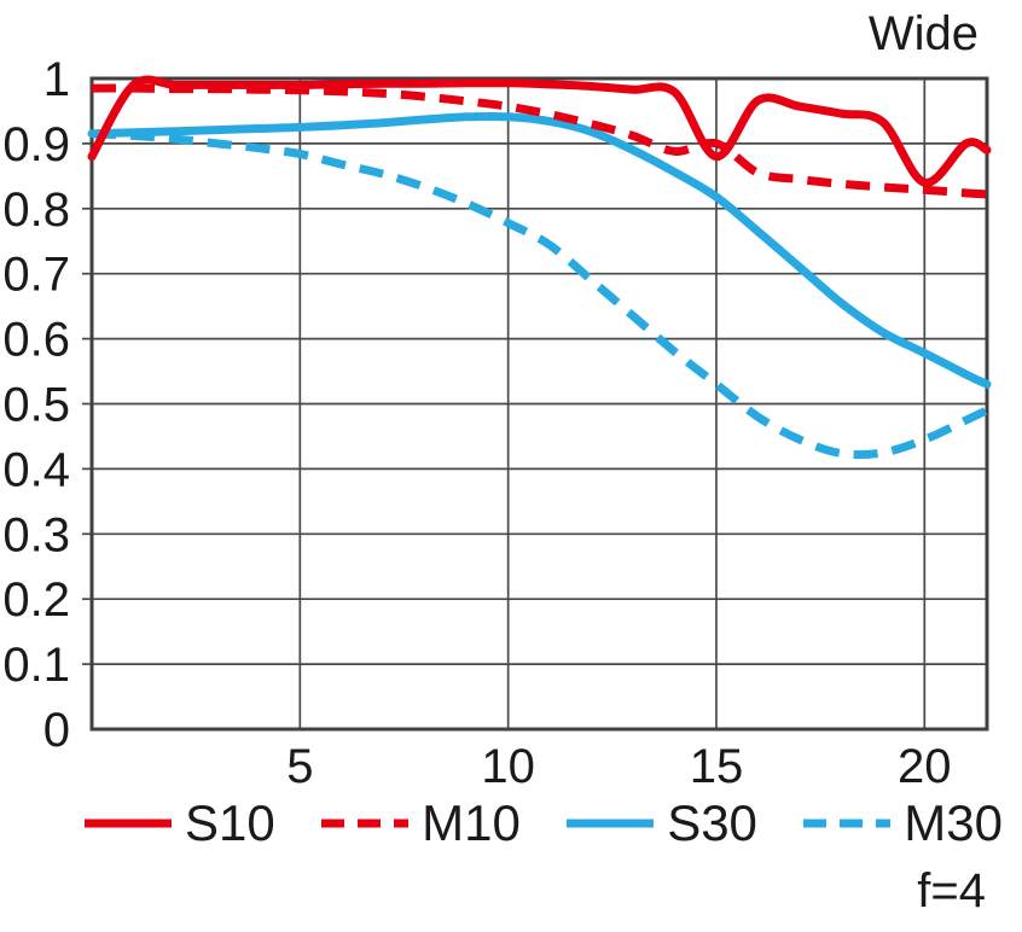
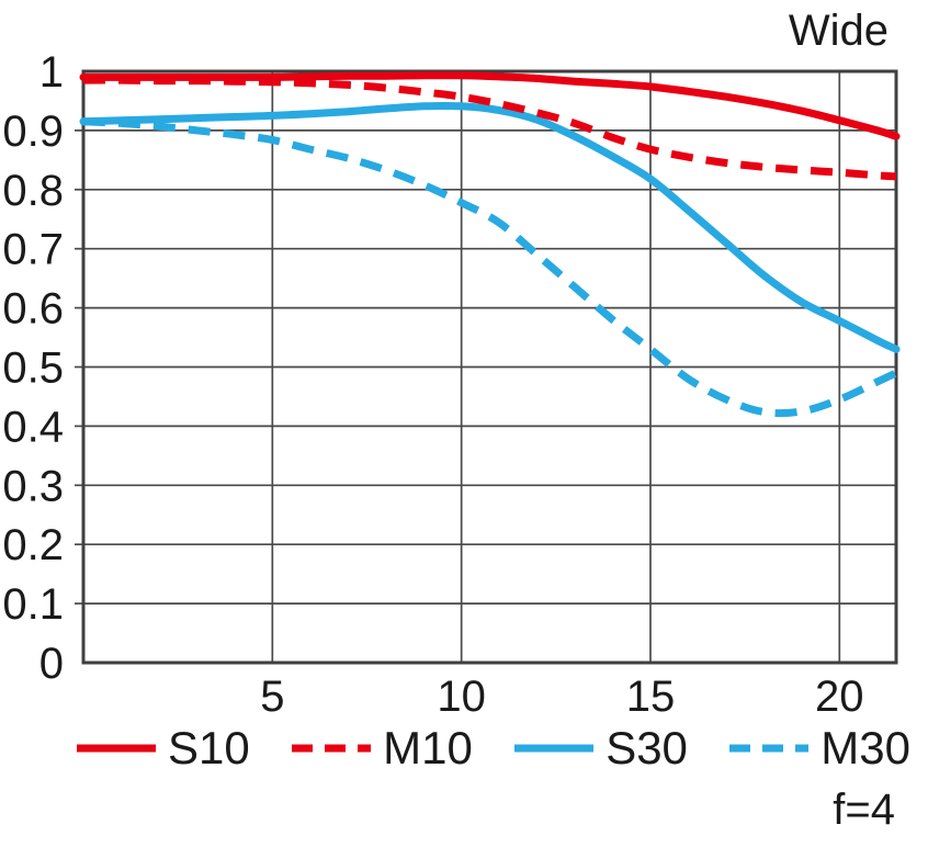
S10/0: 0.88 -> 0.99
S10/15: 0.88 -> 0.97
M10/15: 0.90 -> 0.87
S10/20: 0.84 -> 0.92
